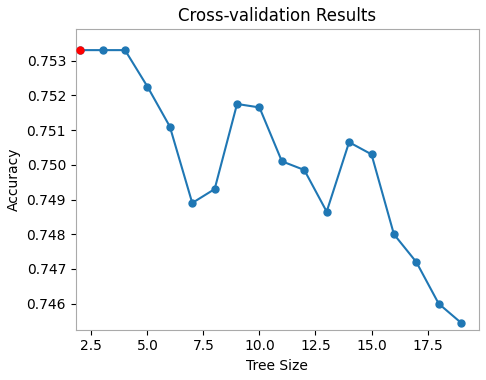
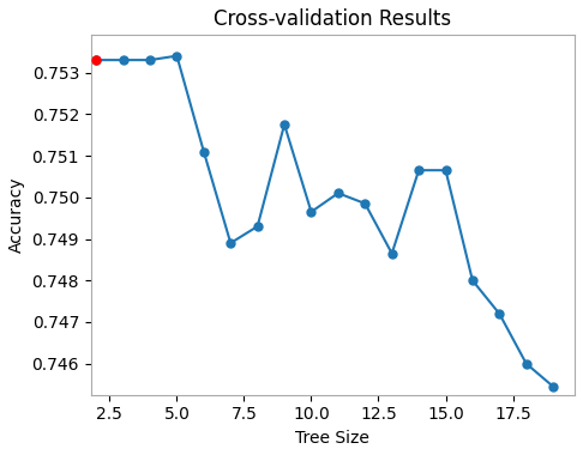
5.0: 0.75225 -> 0.75340
10.0: 0.75165 -> 0.74965
15.0: 0.75030 -> 0.75065
